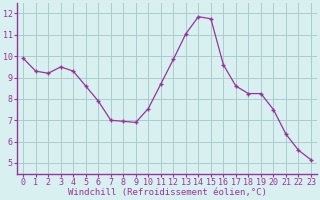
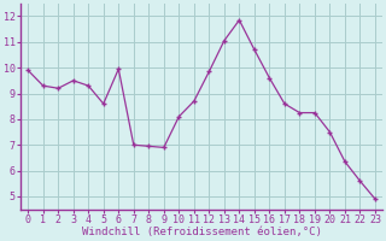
6: 7.90 -> 9.95
10: 7.55 -> 8.10
15: 11.75 -> 10.70
23: 5.15 -> 4.90
